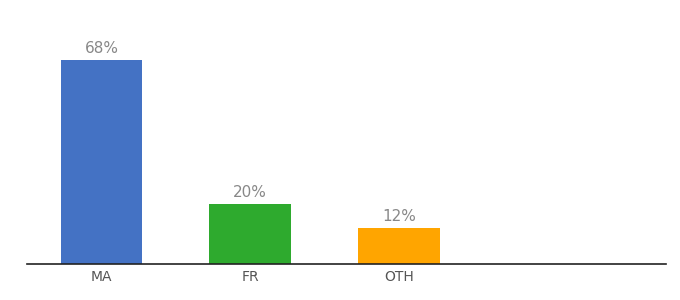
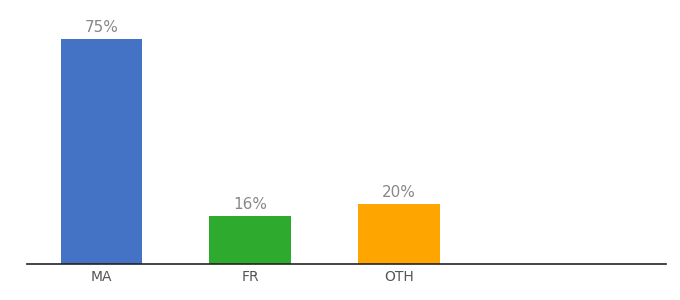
MA: 68% -> 75%
FR: 20% -> 16%
OTH: 12% -> 20%
